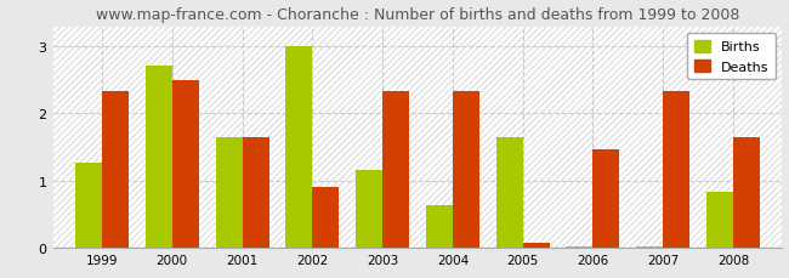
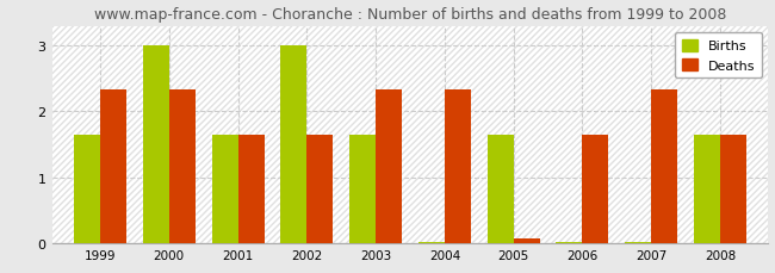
Births/1999: 1.26 -> 1.65
Births/2000: 2.72 -> 3.00
Deaths/2000: 2.50 -> 2.33
Deaths/2002: 0.90 -> 1.65
Births/2003: 1.16 -> 1.65
Births/2004: 0.64 -> 0.02
Deaths/2006: 1.46 -> 1.65
Births/2008: 0.84 -> 1.65
